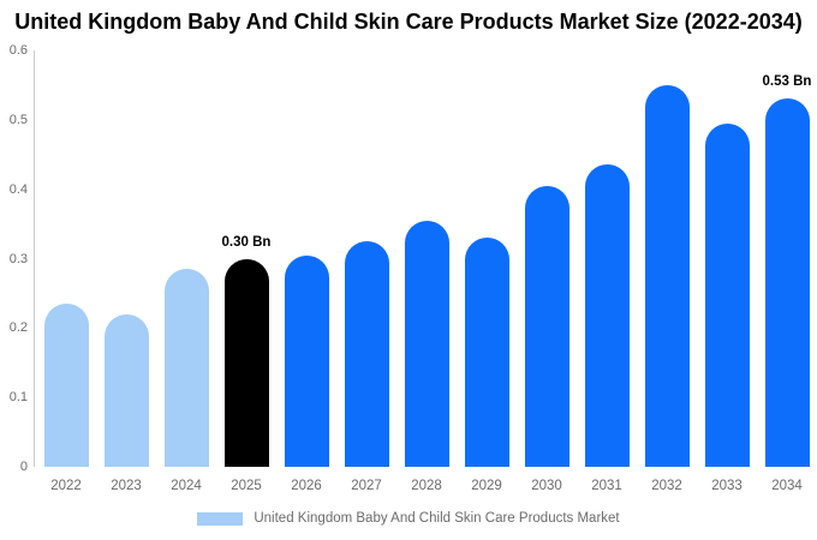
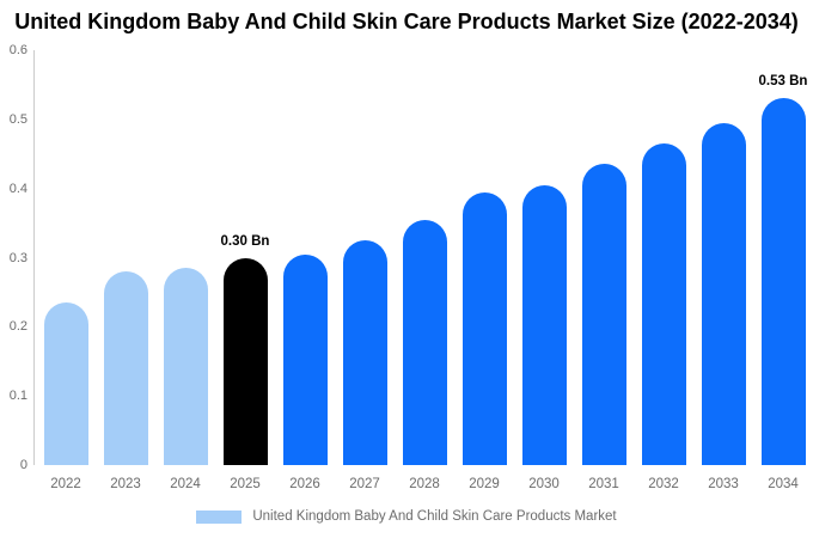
2023: 0.22 -> 0.28
2029: 0.33 -> 0.40
2032: 0.55 -> 0.47
